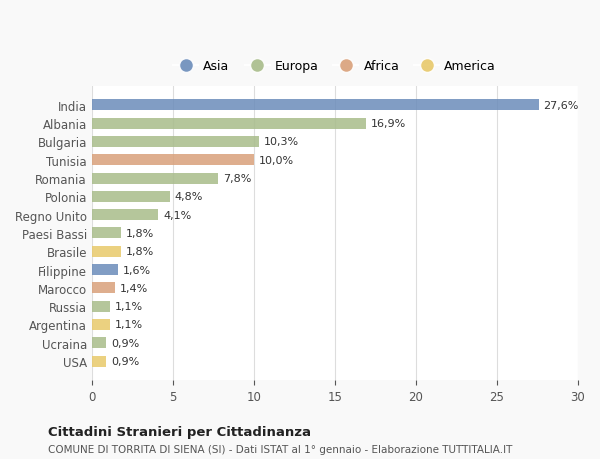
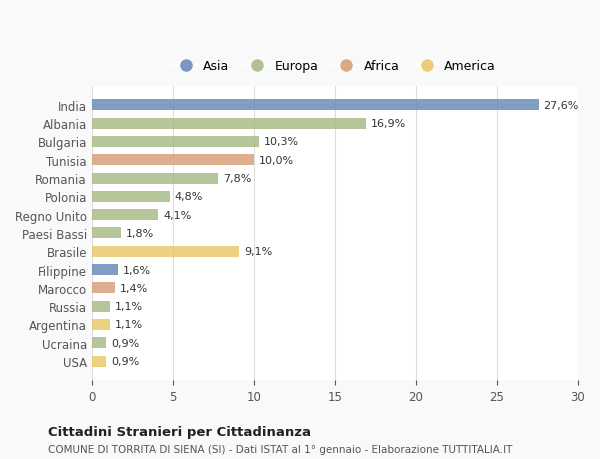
Brasile: 1,8% -> 9,1%
